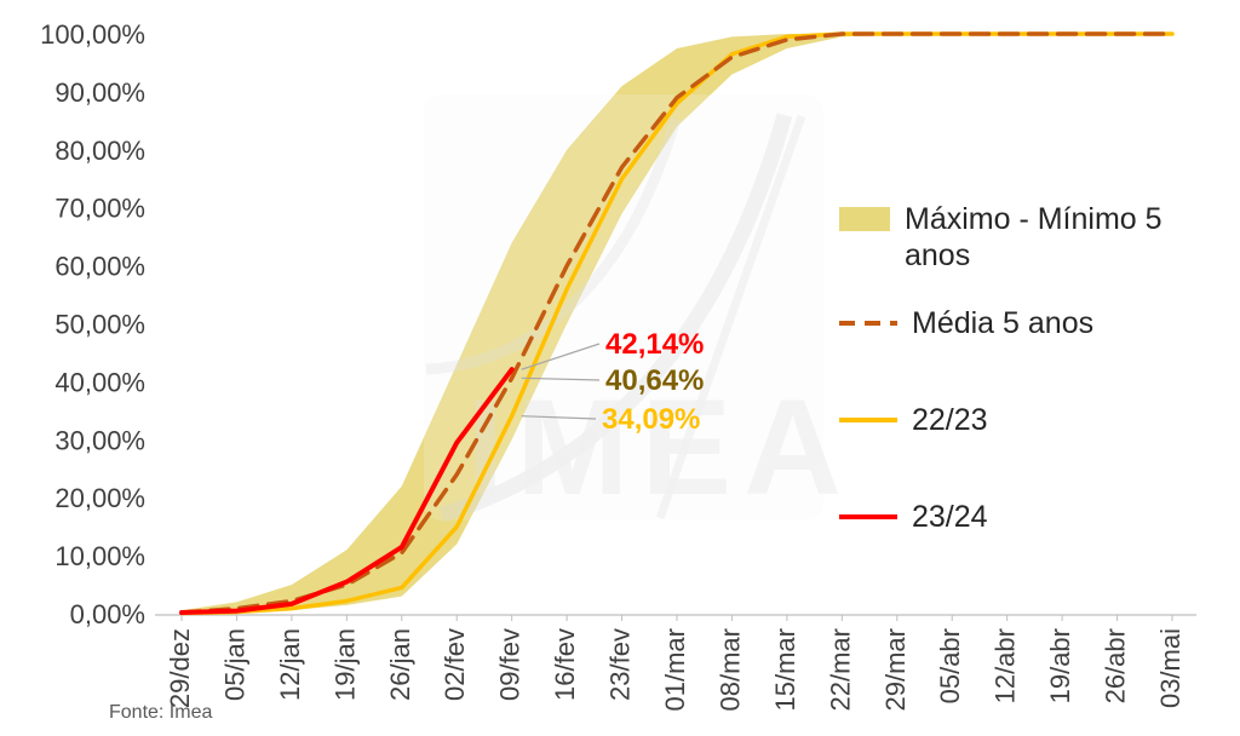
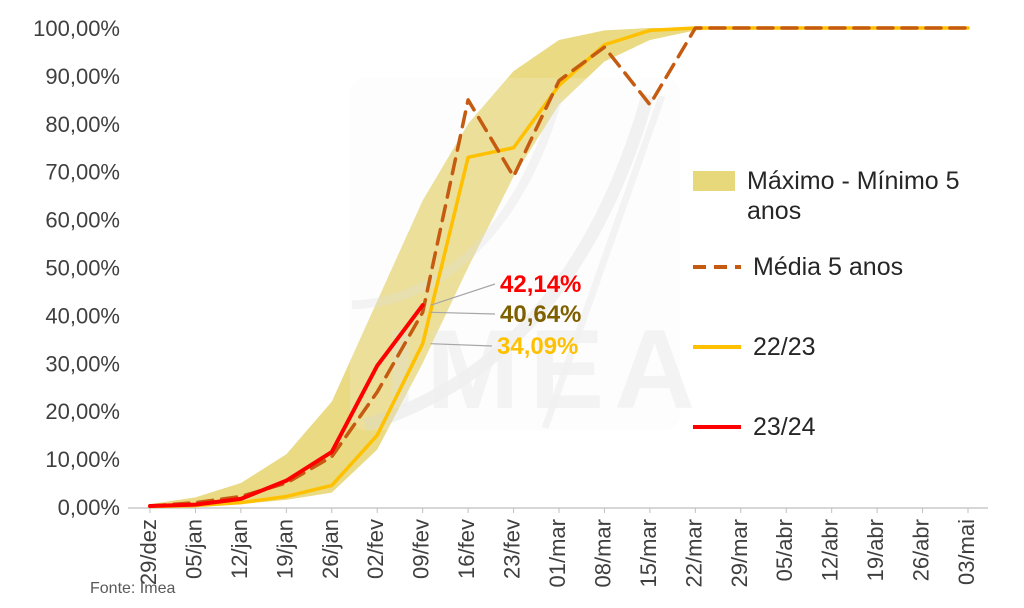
22/23/16/fev: 56% -> 73%
Média 5 anos/16/fev: 60% -> 85%
Média 5 anos/23/fev: 77% -> 69%
Média 5 anos/15/mar: 99% -> 84%
